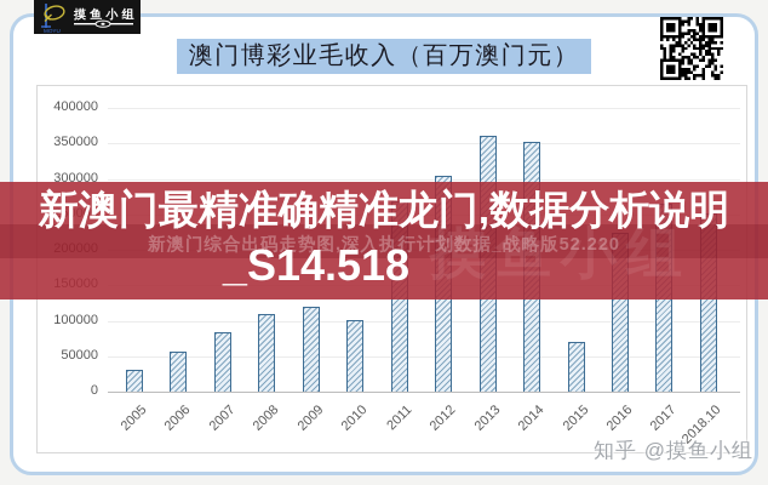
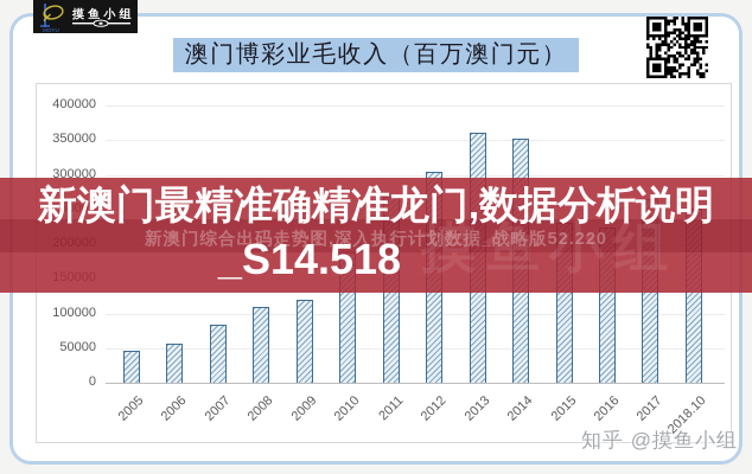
2005: 30000 -> 50000
2010: 100000 -> 190000
2015: 70000 -> 230000
